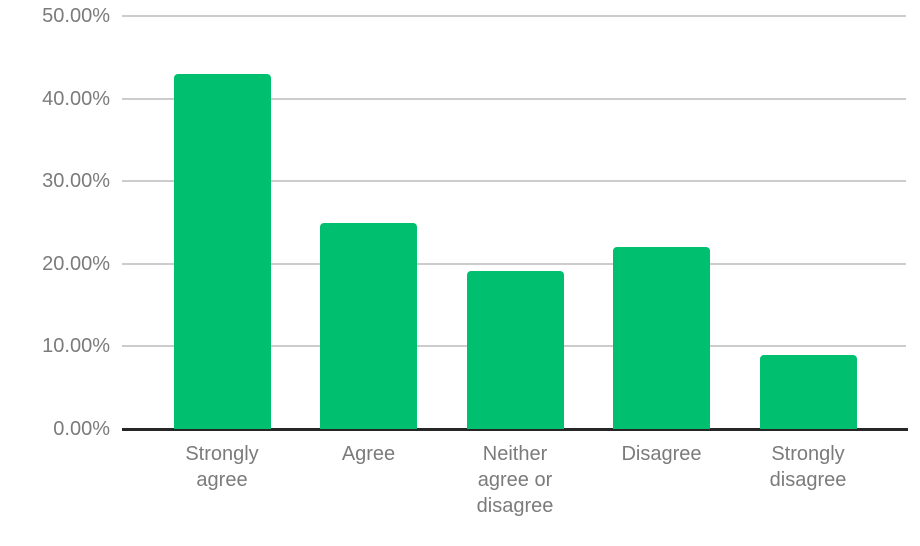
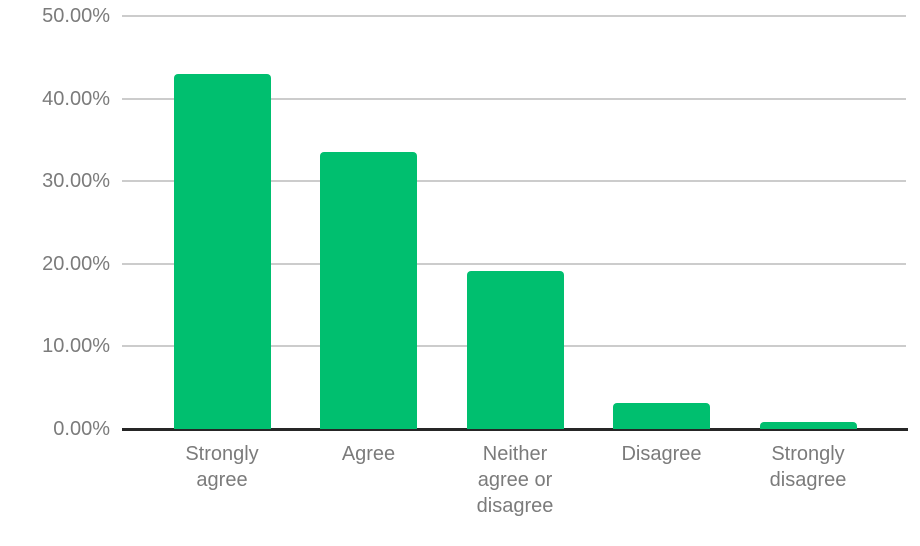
Agree: 25% -> 34%
Disagree: 22% -> 3%
Strongly disagree: 9% -> 1%
